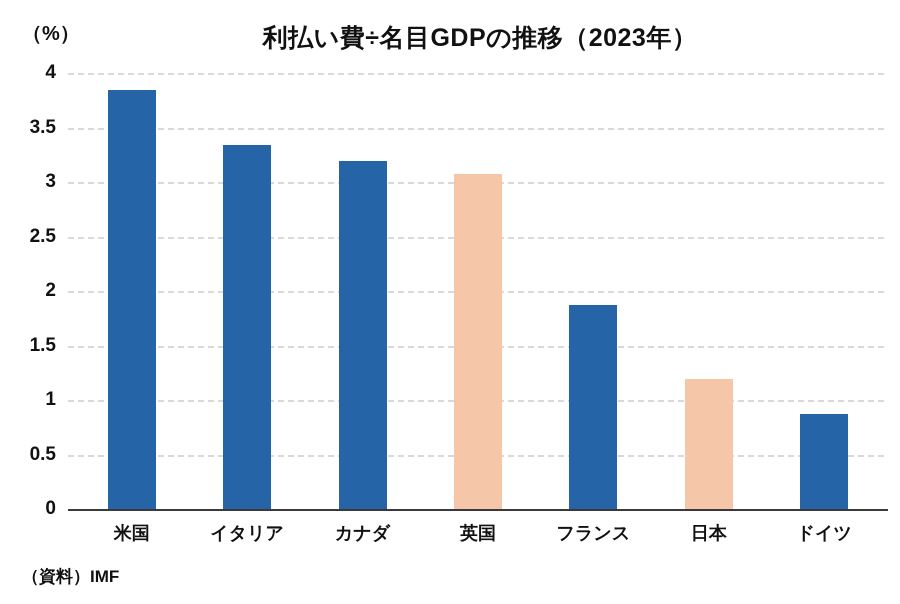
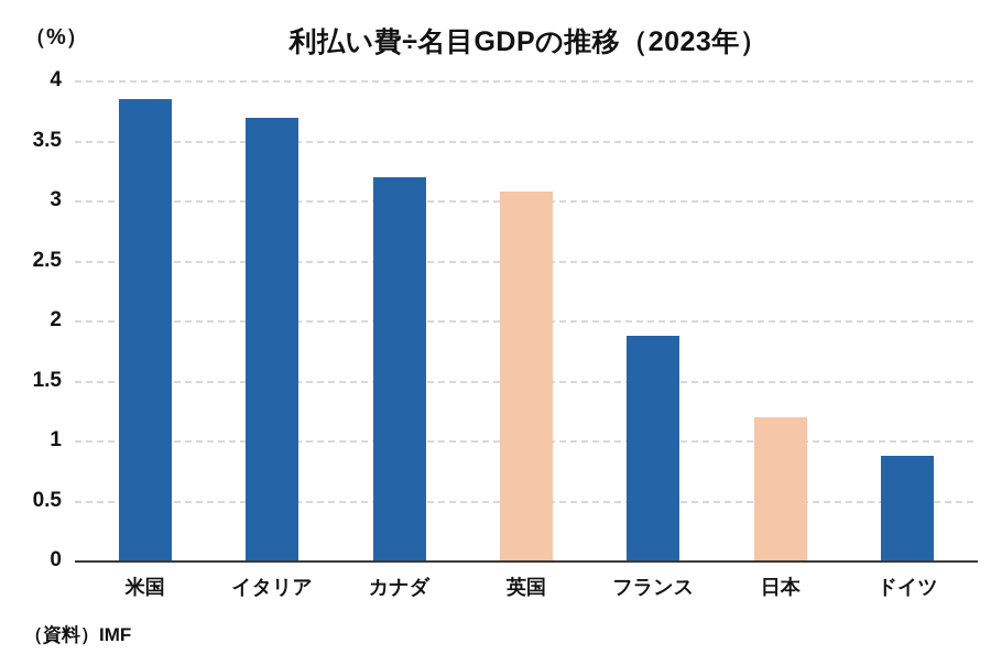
イタリア: 3.35 -> 3.70
